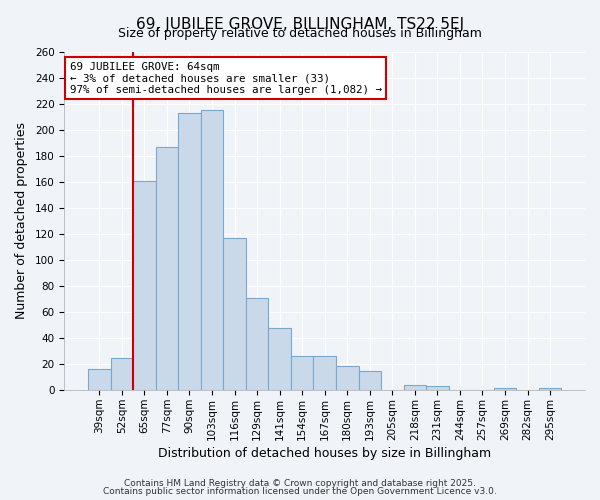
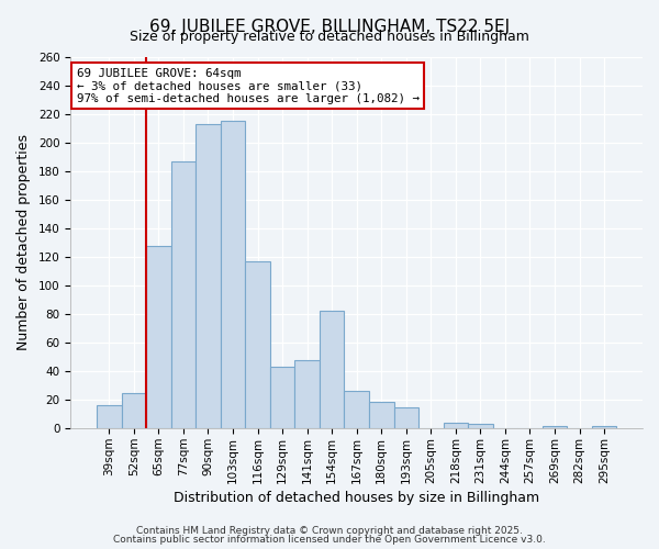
65sqm: 161 -> 128
129sqm: 71 -> 43
154sqm: 26 -> 82
